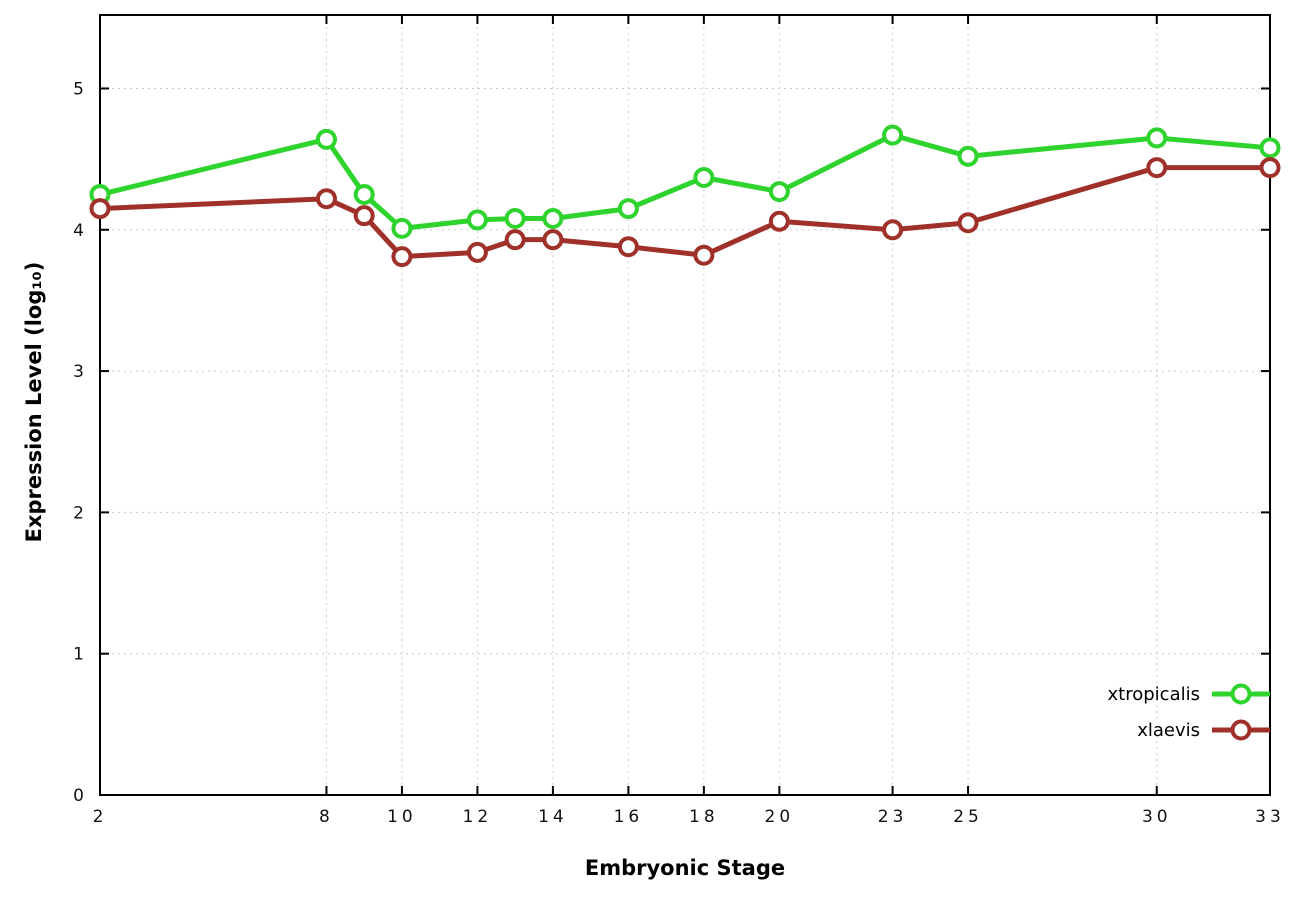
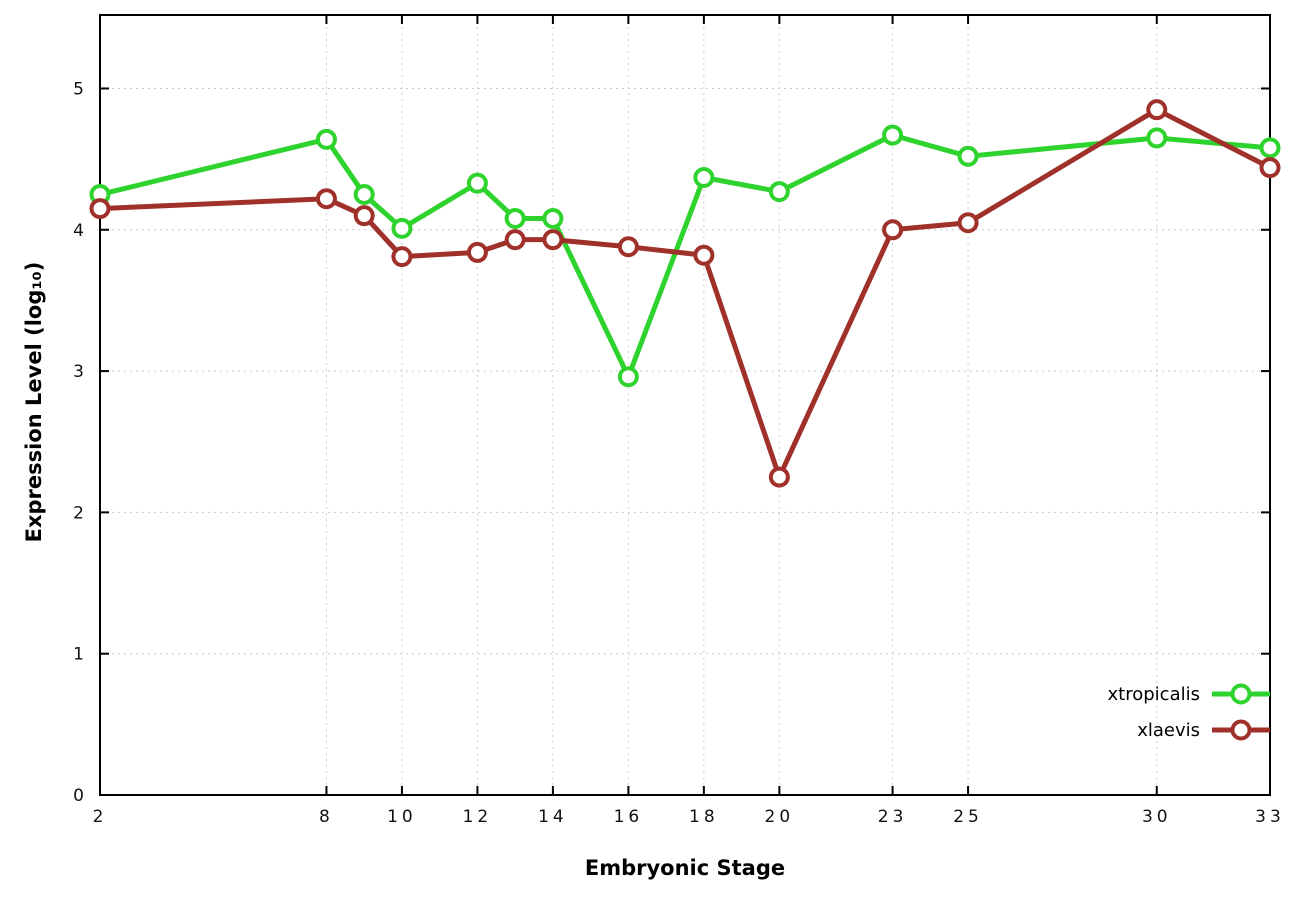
xtropicalis/12: 4.07 -> 4.33
xtropicalis/16: 4.15 -> 2.96
xlaevis/20: 4.06 -> 2.25
xlaevis/30: 4.44 -> 4.85
